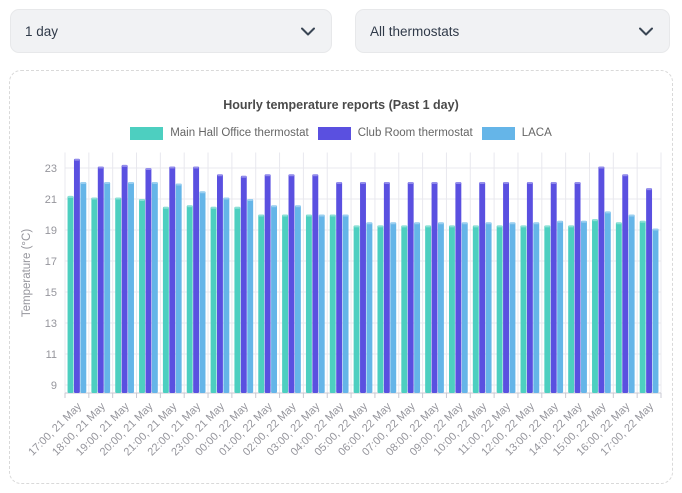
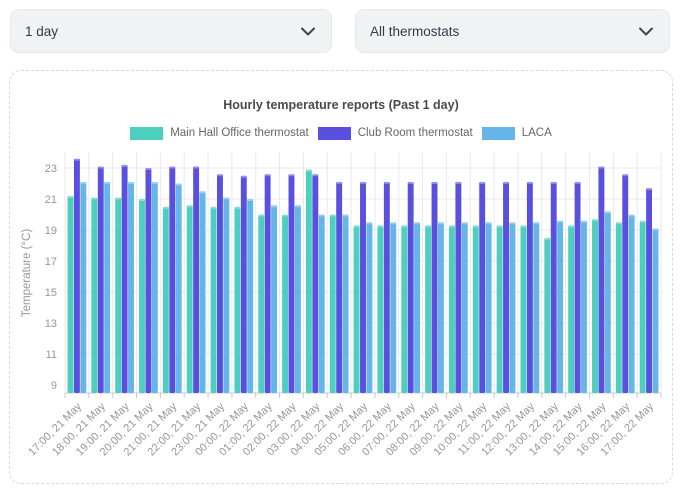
Main Hall Office thermostat/03:00, 22 May: 20.0 -> 22.9
Main Hall Office thermostat/13:00, 22 May: 19.3 -> 18.5
